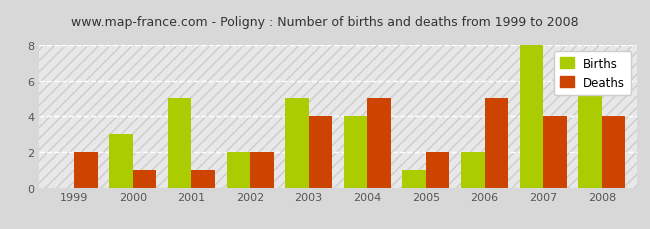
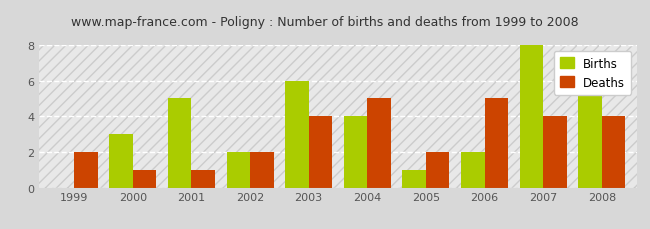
Births/2003: 5 -> 6
